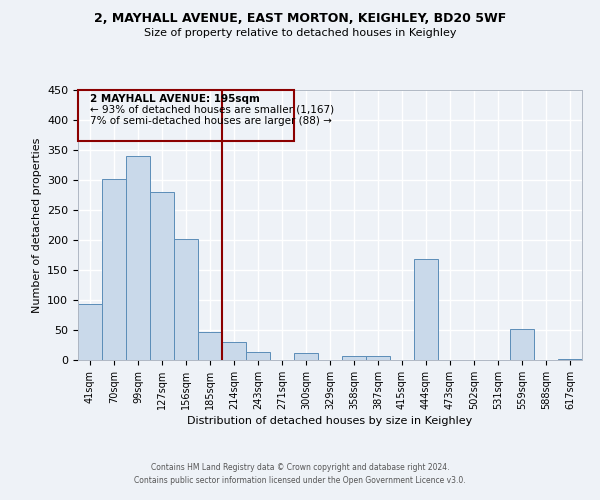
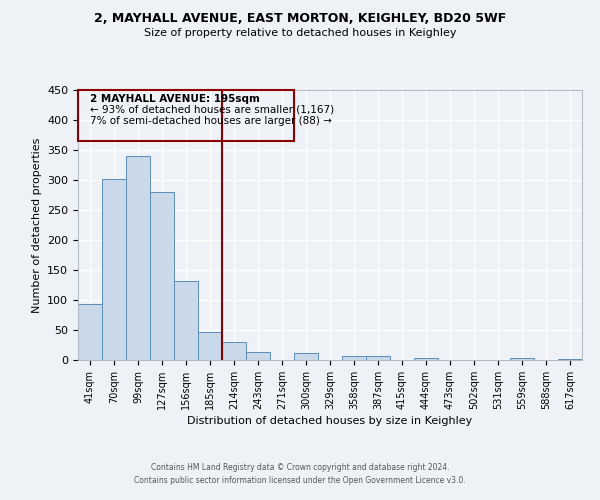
156sqm: 202 -> 131
444sqm: 168 -> 3
559sqm: 52 -> 3
